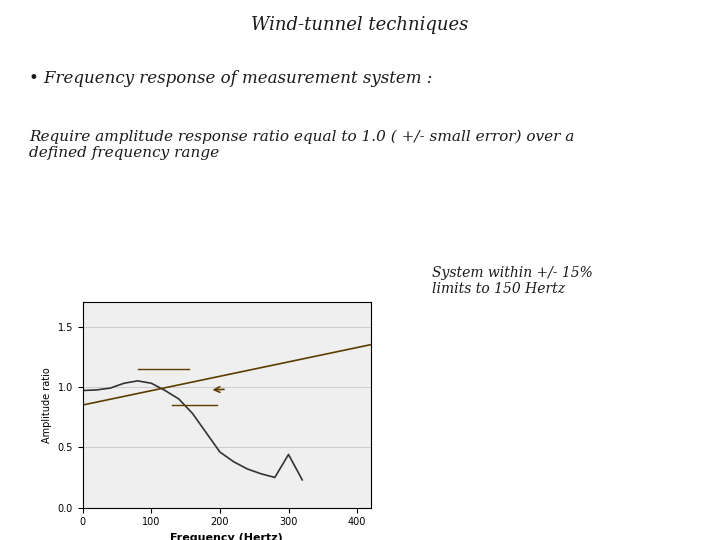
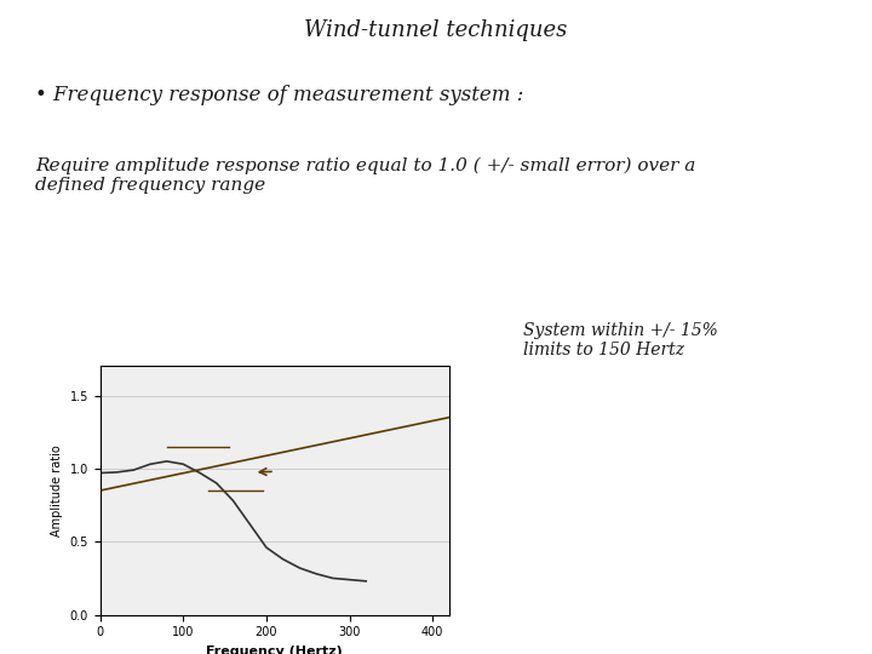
300: 0.44 -> 0.24
